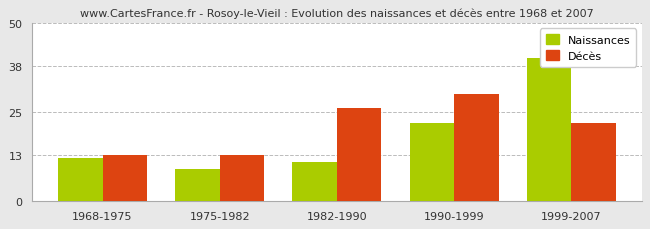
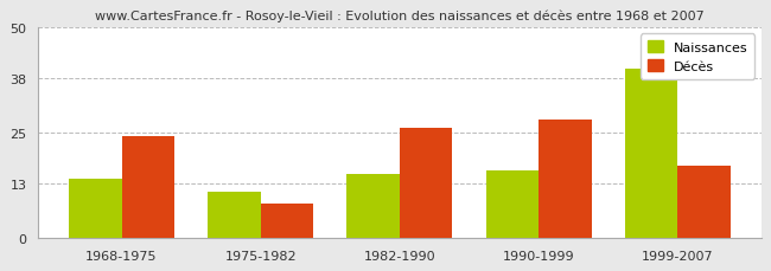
Naissances/1968-1975: 12 -> 14
Décès/1968-1975: 13 -> 24
Naissances/1975-1982: 9 -> 11
Décès/1975-1982: 13 -> 8
Naissances/1982-1990: 11 -> 15
Naissances/1990-1999: 22 -> 16
Décès/1990-1999: 30 -> 28
Décès/1999-2007: 22 -> 17
